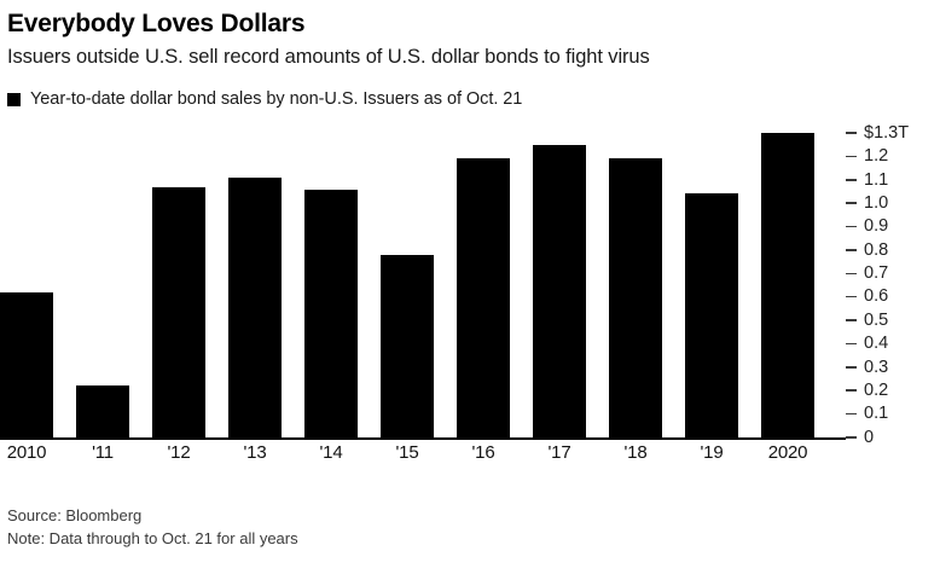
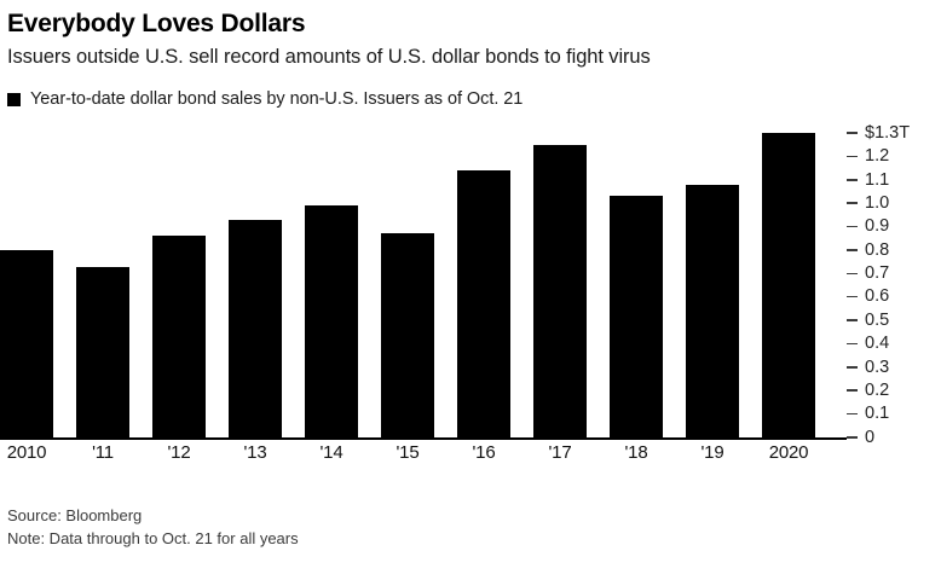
2010: 0.62 -> 0.80
'11: 0.22 -> 0.73
'12: 1.07 -> 0.86
'13: 1.11 -> 0.93
'14: 1.06 -> 0.99
'15: 0.78 -> 0.87
'16: 1.19 -> 1.14
'18: 1.19 -> 1.03
'19: 1.04 -> 1.08
